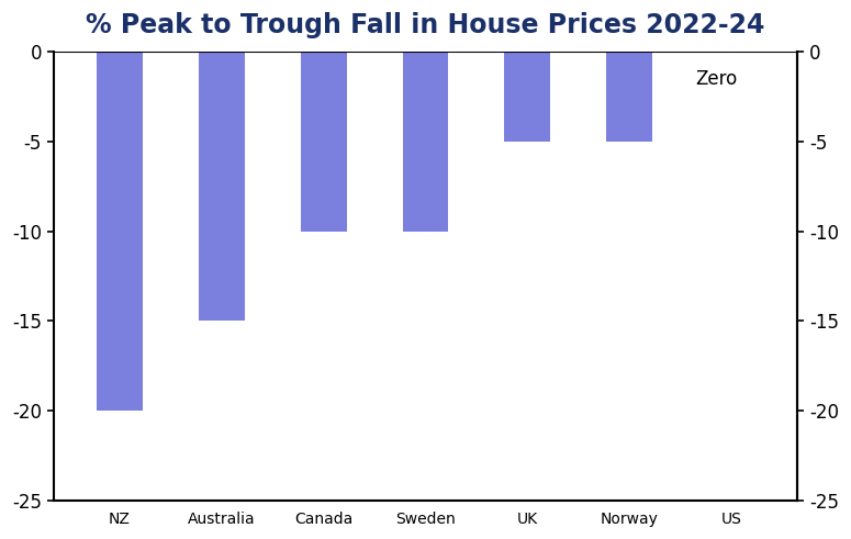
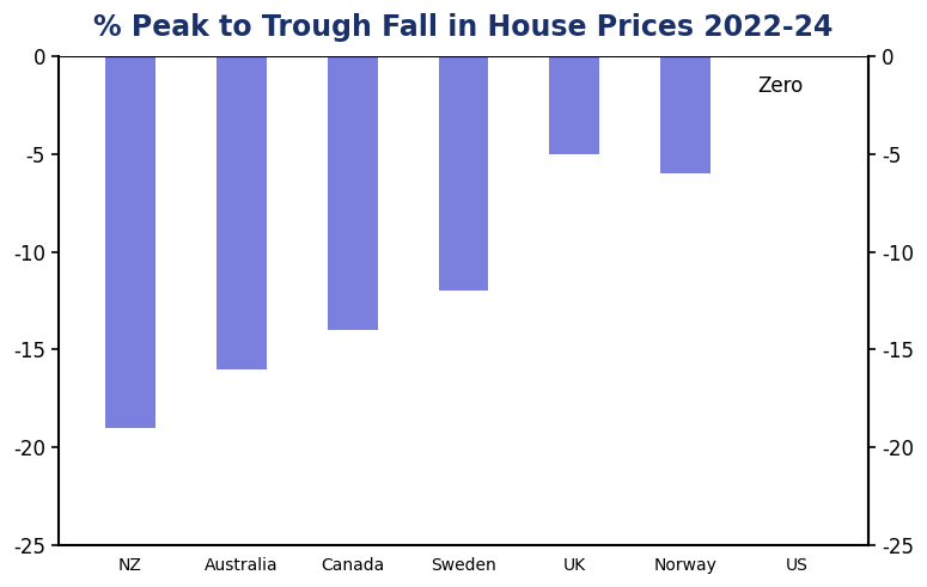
NZ: -20 -> -19
Australia: -15 -> -16
Canada: -10 -> -14
Sweden: -10 -> -12
Norway: -5 -> -6
